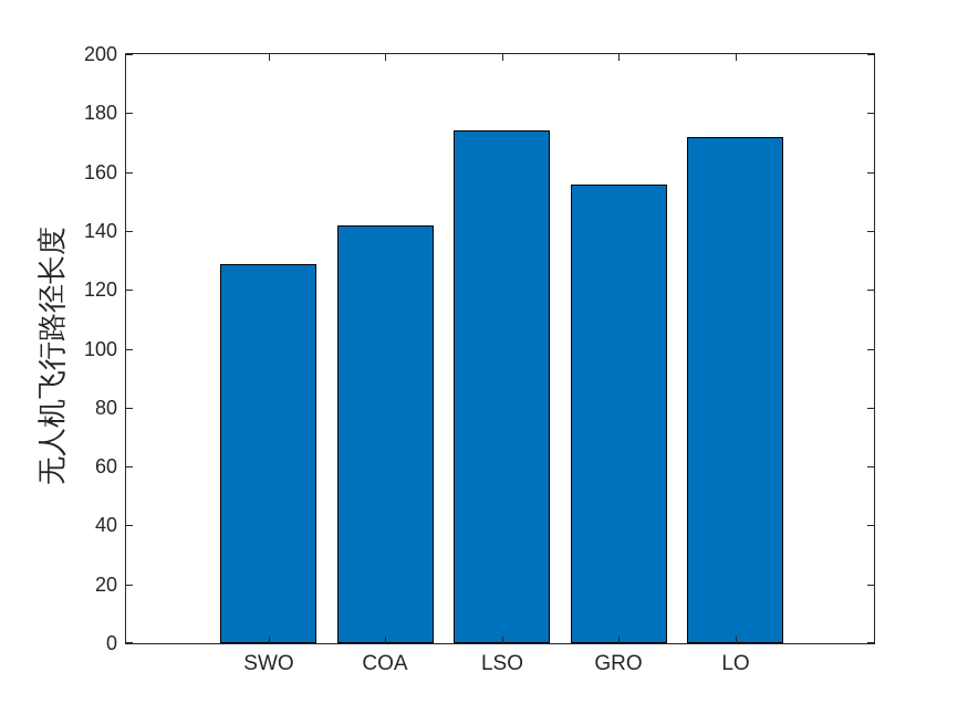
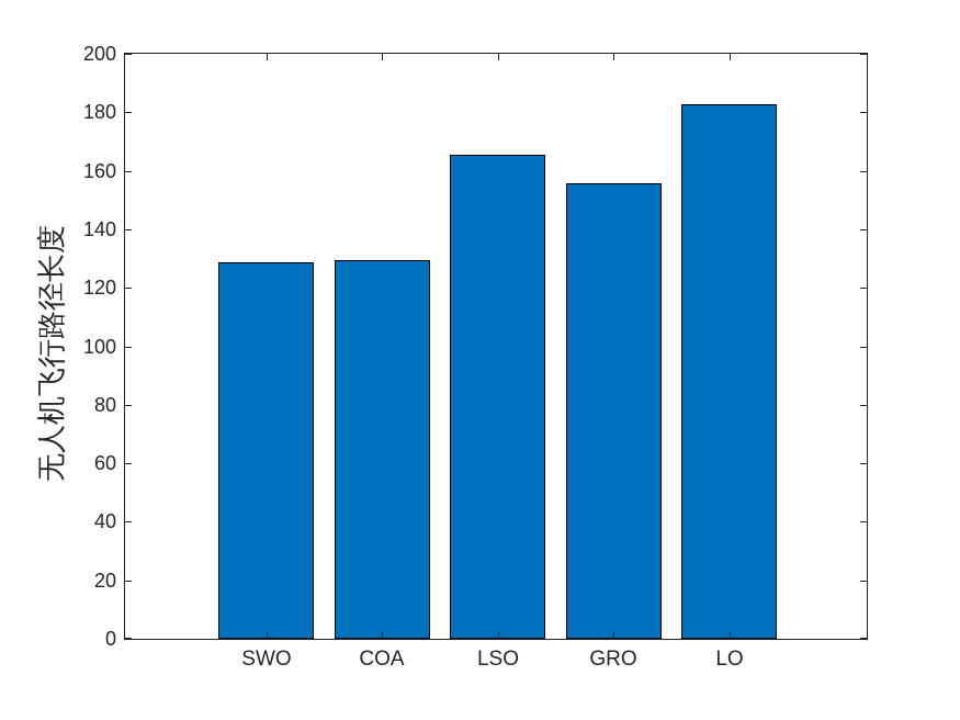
COA: 142 -> 129
LSO: 174 -> 165
LO: 172 -> 183
